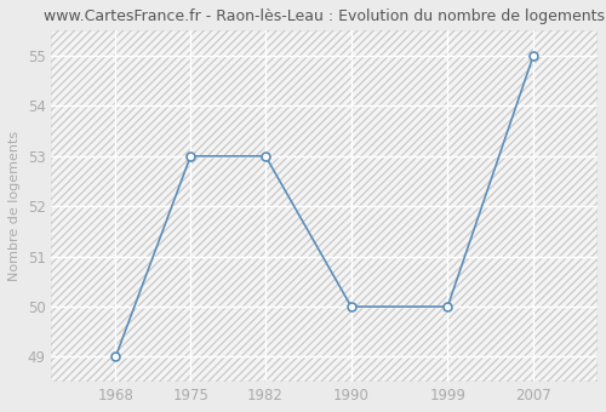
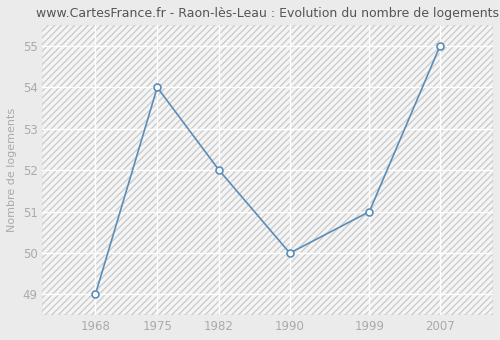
1975: 53 -> 54
1982: 53 -> 52
1999: 50 -> 51
